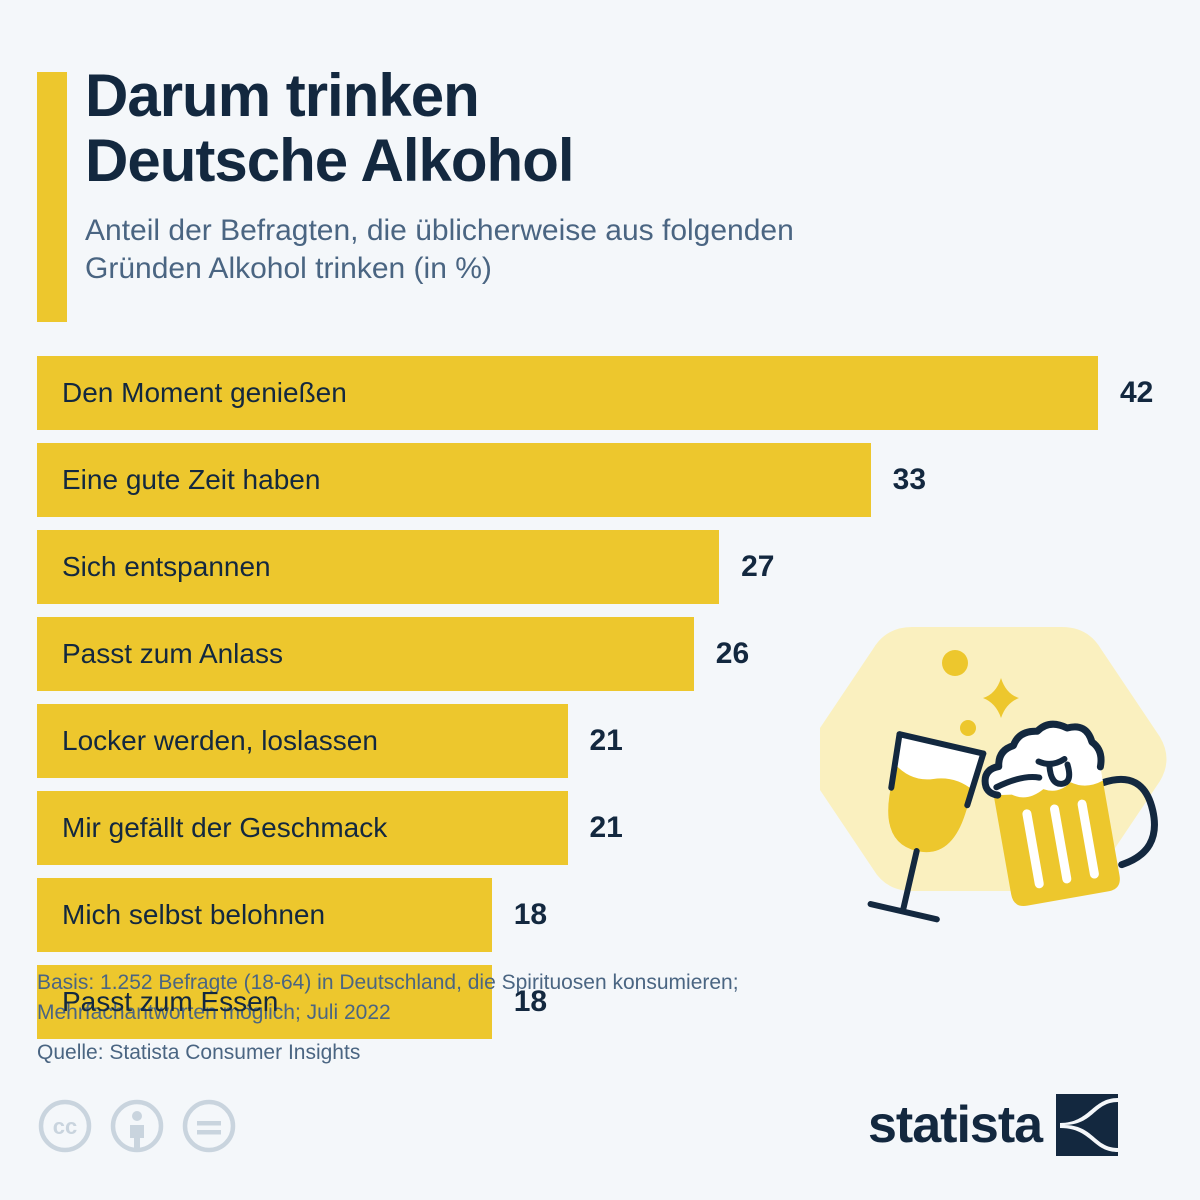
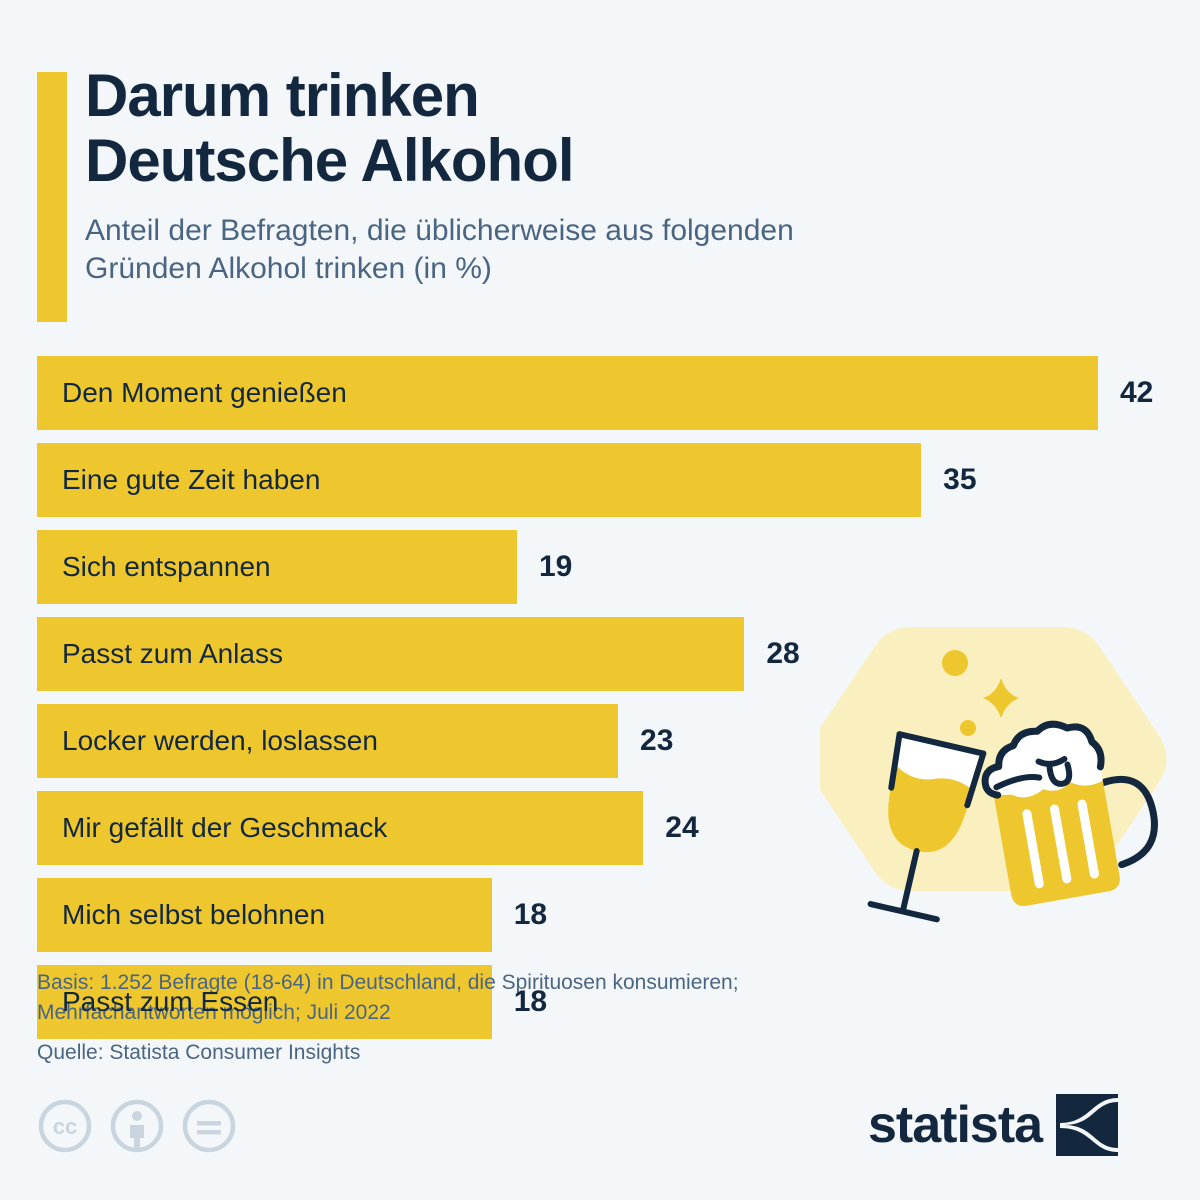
Eine gute Zeit haben: 33 -> 35
Sich entspannen: 27 -> 19
Passt zum Anlass: 26 -> 28
Locker werden, loslassen: 21 -> 23
Mir gefällt der Geschmack: 21 -> 24
